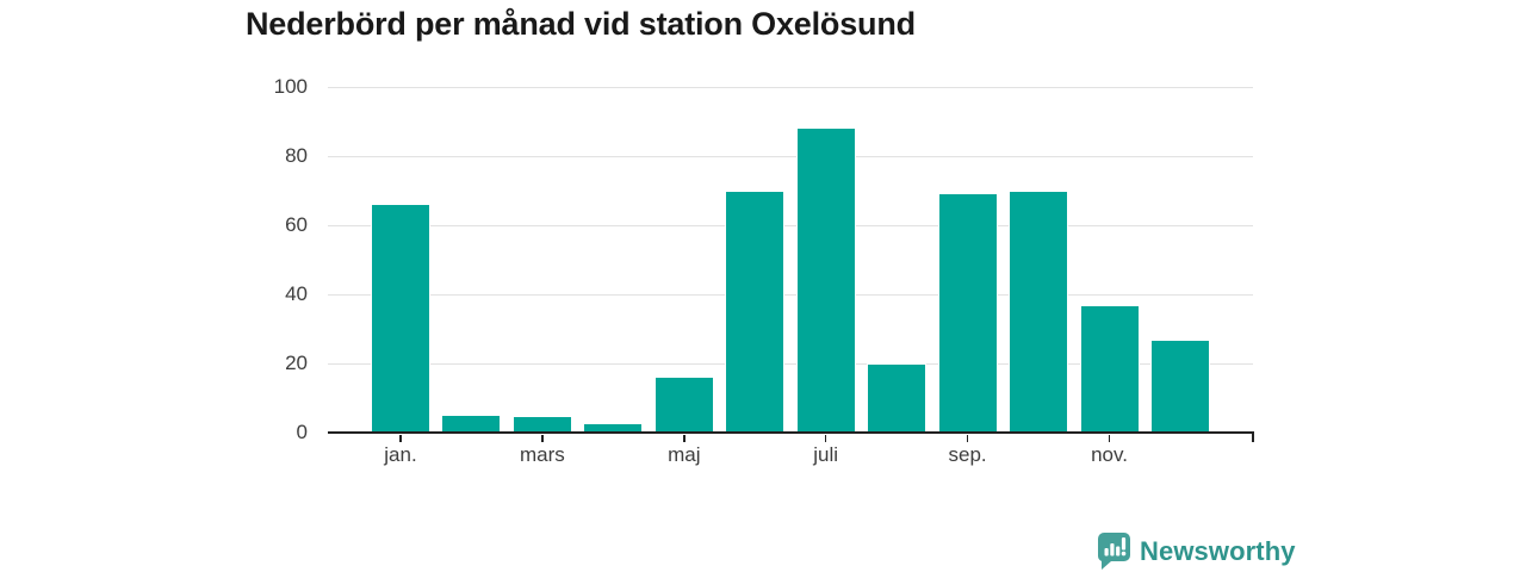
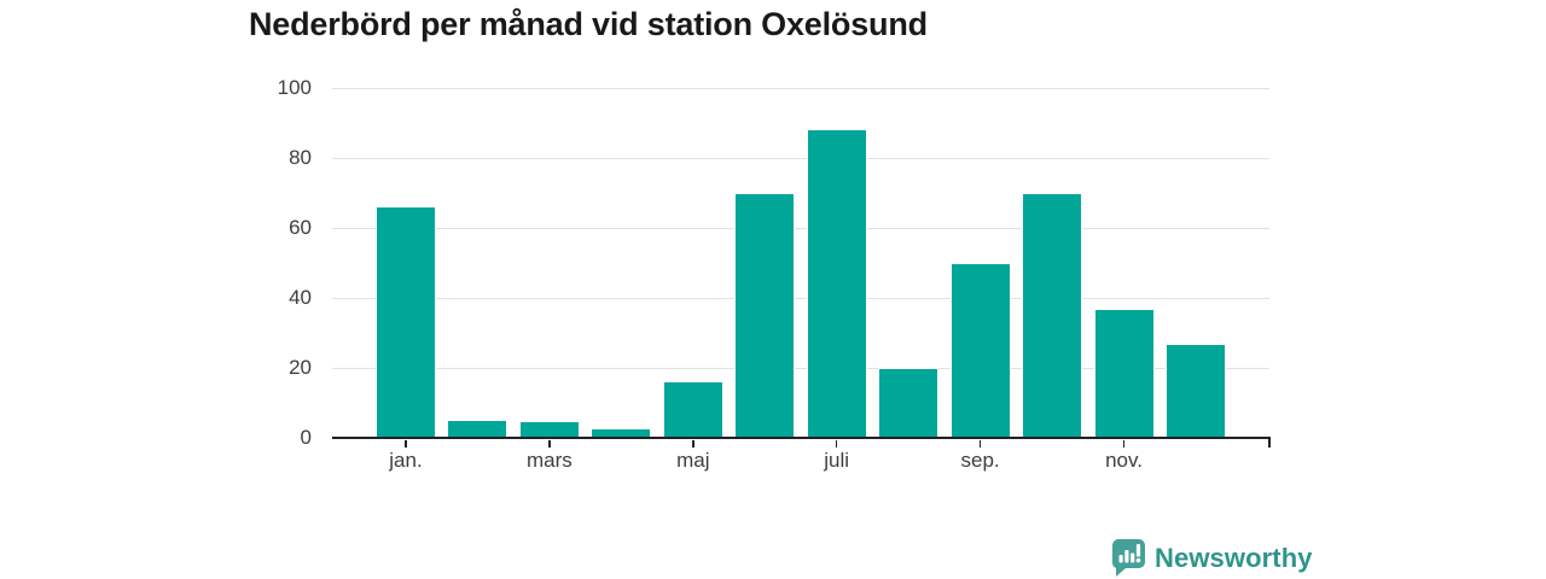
sep.: 69 -> 50
